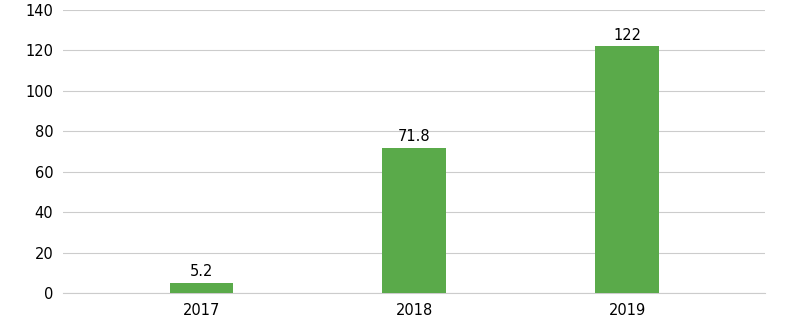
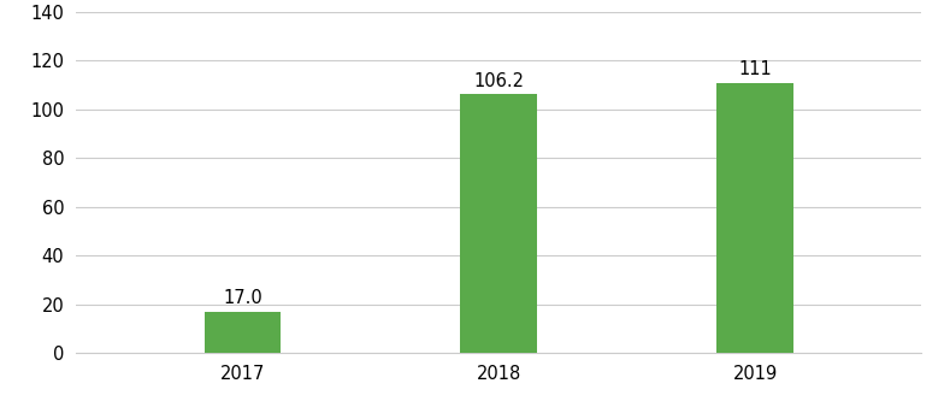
2017: 5.2 -> 17.0
2018: 71.8 -> 106.2
2019: 122 -> 111
